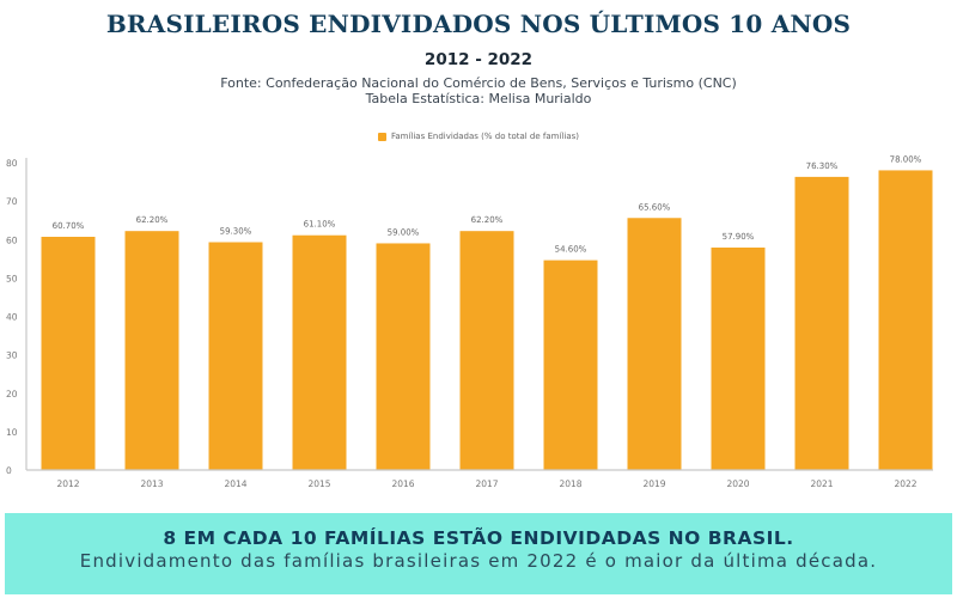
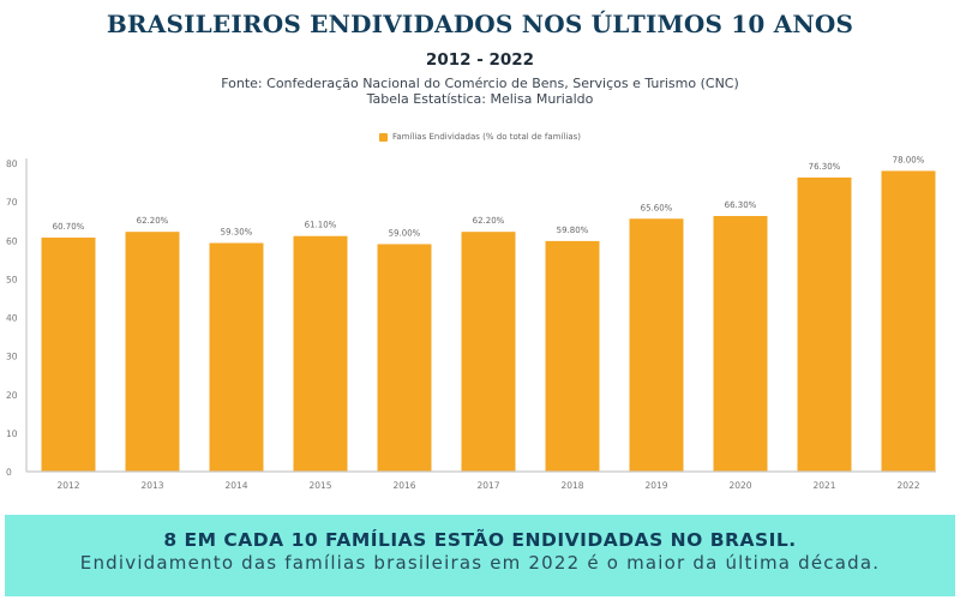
2018: 54.60% -> 59.80%
2020: 57.90% -> 66.30%
